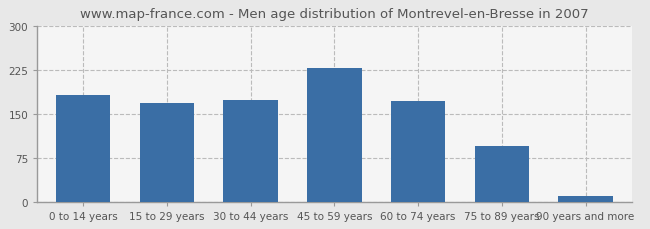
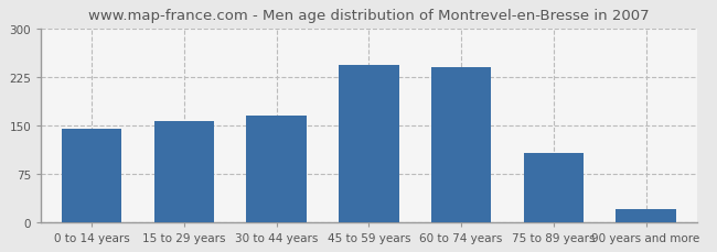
0 to 14 years: 181 -> 144
15 to 29 years: 168 -> 156
30 to 44 years: 174 -> 164
45 to 59 years: 228 -> 244
60 to 74 years: 172 -> 240
75 to 89 years: 95 -> 106
90 years and more: 10 -> 20
